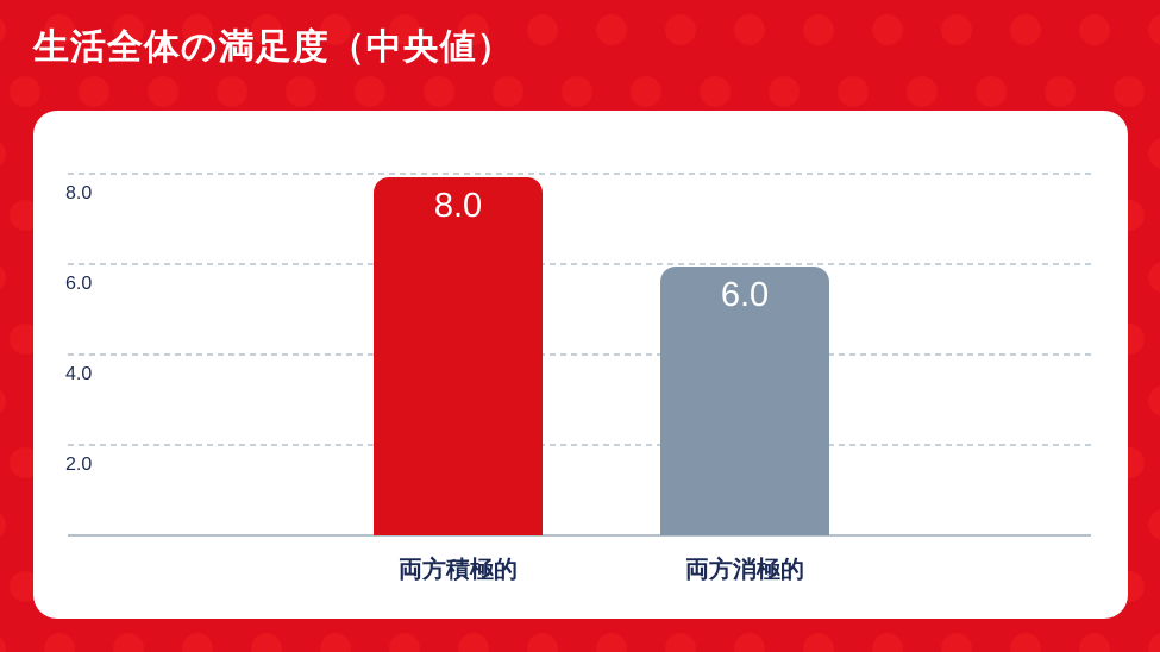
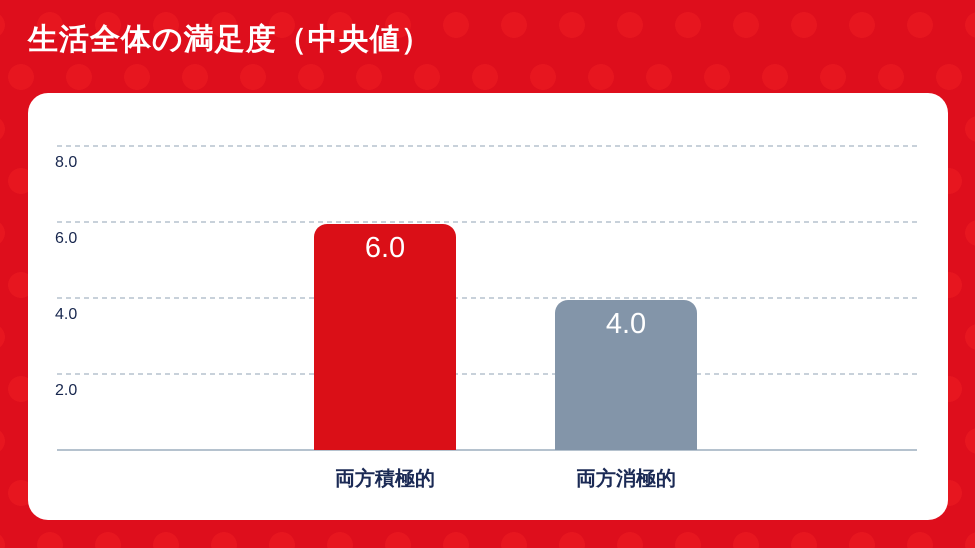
両方積極的: 8.0 -> 6.0
両方消極的: 6.0 -> 4.0
